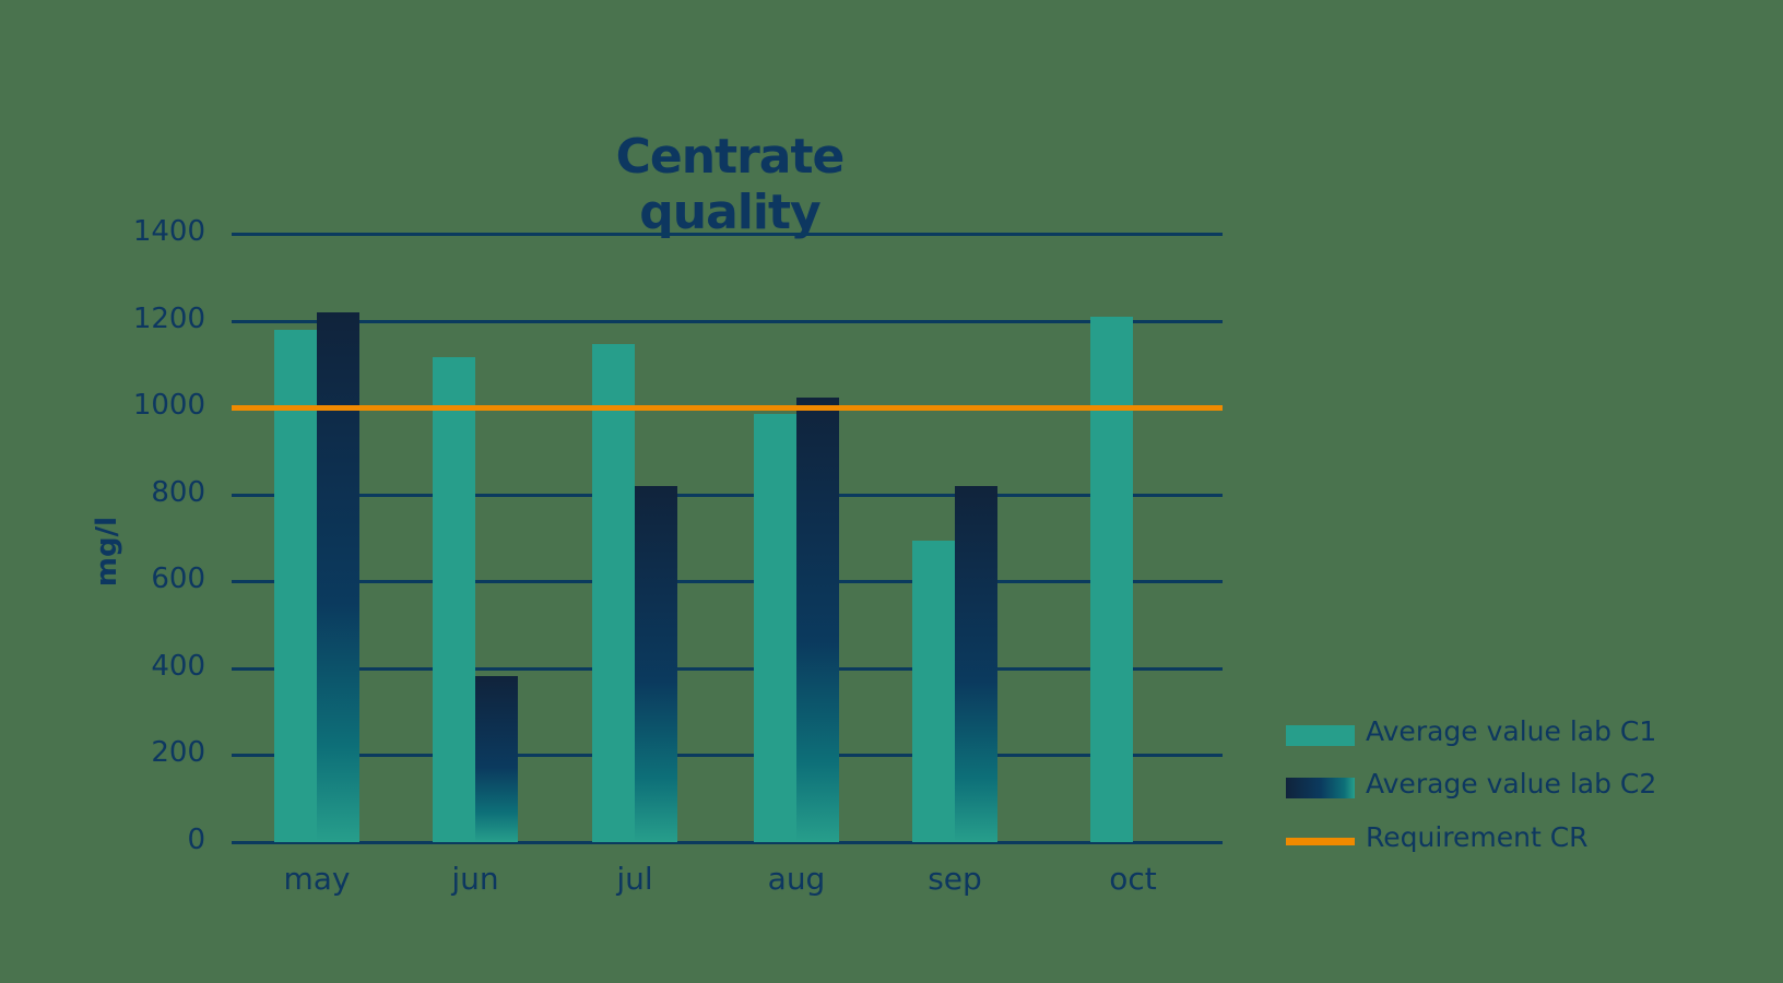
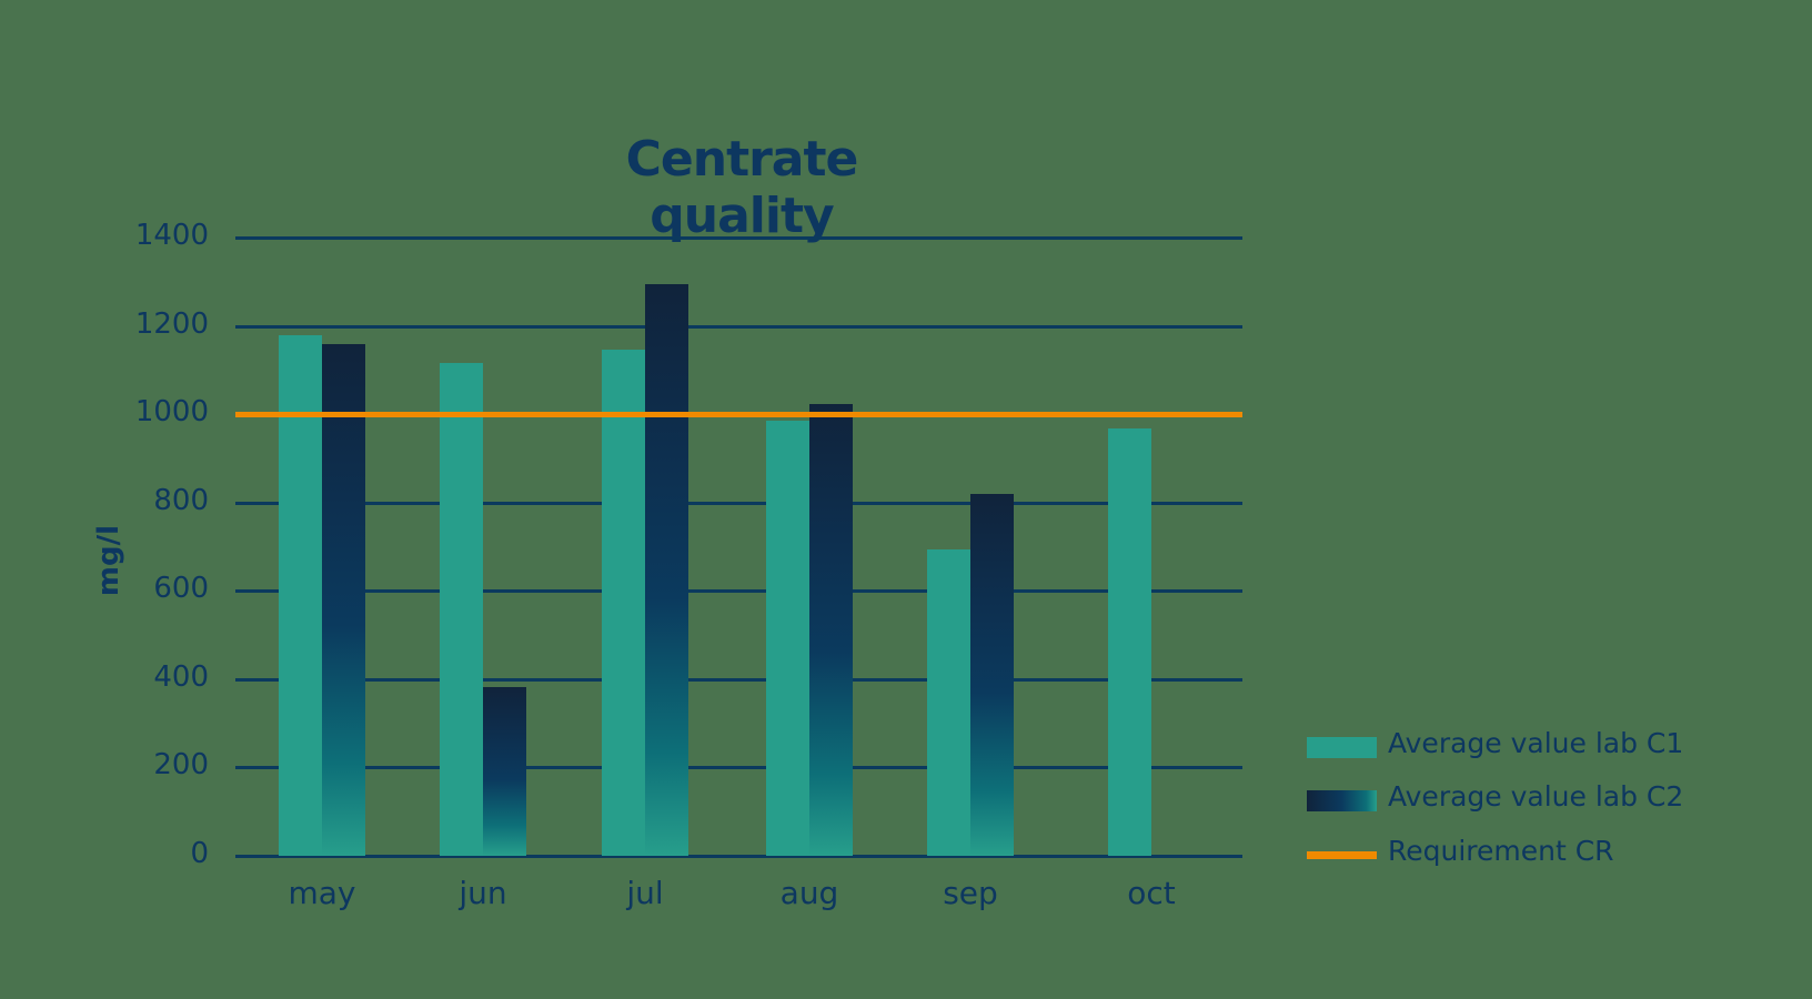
Average value lab C2/may: 1220 -> 1160
Average value lab C2/jul: 820 -> 1290
Average value lab C1/oct: 1210 -> 970
